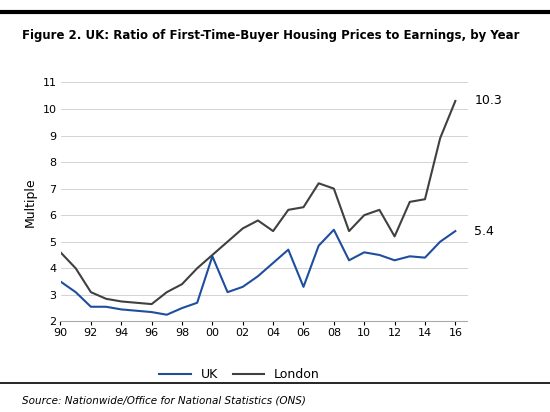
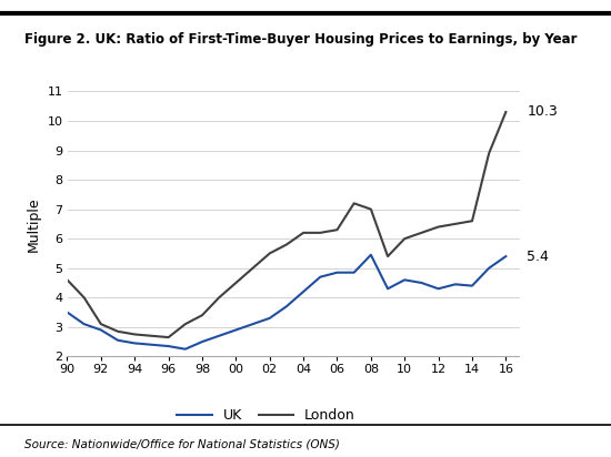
UK/92: 2.55 -> 2.90
UK/00: 4.45 -> 2.90
London/04: 5.40 -> 6.20
UK/06: 3.30 -> 4.85
London/12: 5.20 -> 6.40
